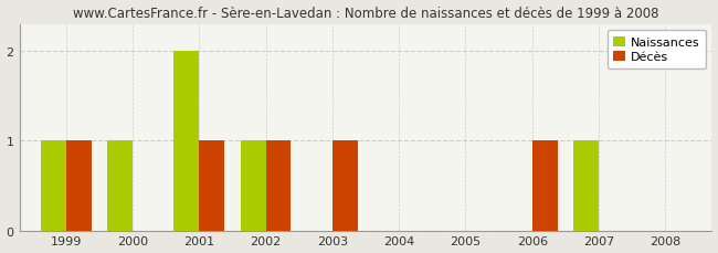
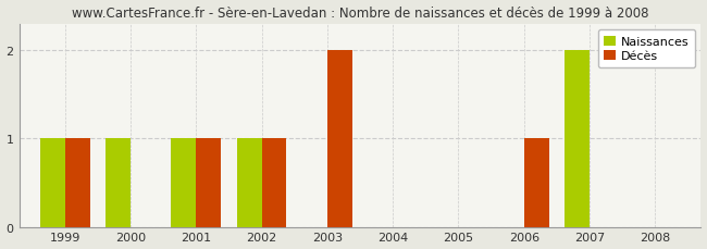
Naissances/2001: 2 -> 1
Décès/2003: 1 -> 2
Naissances/2007: 1 -> 2
